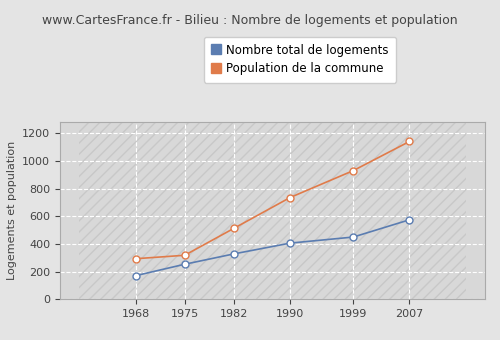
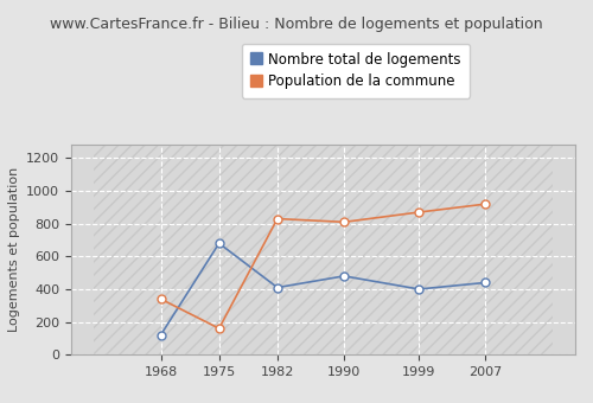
Nombre total de logements/1968: 170 -> 120
Population de la commune/1968: 290 -> 340
Nombre total de logements/1975: 250 -> 680
Population de la commune/1975: 320 -> 160
Nombre total de logements/1982: 330 -> 410
Population de la commune/1982: 510 -> 830
Nombre total de logements/1990: 410 -> 480
Population de la commune/1990: 740 -> 810
Nombre total de logements/1999: 450 -> 400
Population de la commune/1999: 930 -> 870
Nombre total de logements/2007: 580 -> 440
Population de la commune/2007: 1140 -> 920
